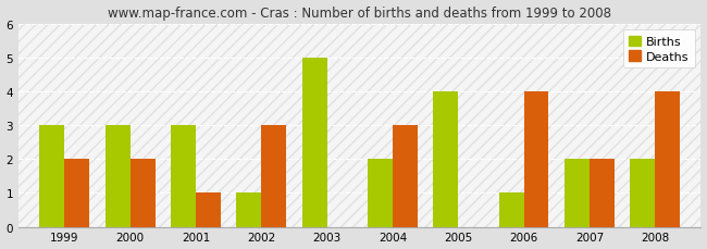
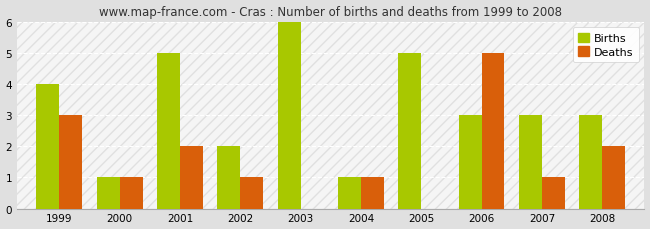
Births/1999: 3 -> 4
Deaths/1999: 2 -> 3
Births/2000: 3 -> 1
Deaths/2000: 2 -> 1
Births/2001: 3 -> 5
Deaths/2001: 1 -> 2
Births/2002: 1 -> 2
Deaths/2002: 3 -> 1
Births/2003: 5 -> 6
Births/2004: 2 -> 1
Deaths/2004: 3 -> 1
Births/2005: 4 -> 5
Births/2006: 1 -> 3
Deaths/2006: 4 -> 5
Births/2007: 2 -> 3
Deaths/2007: 2 -> 1
Births/2008: 2 -> 3
Deaths/2008: 4 -> 2
